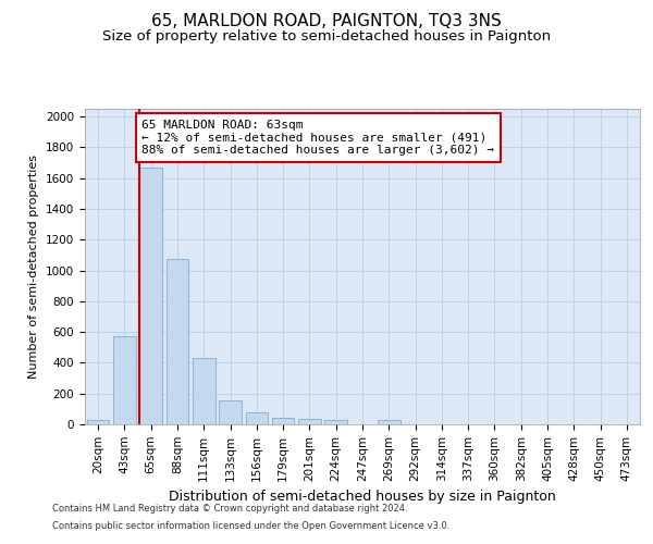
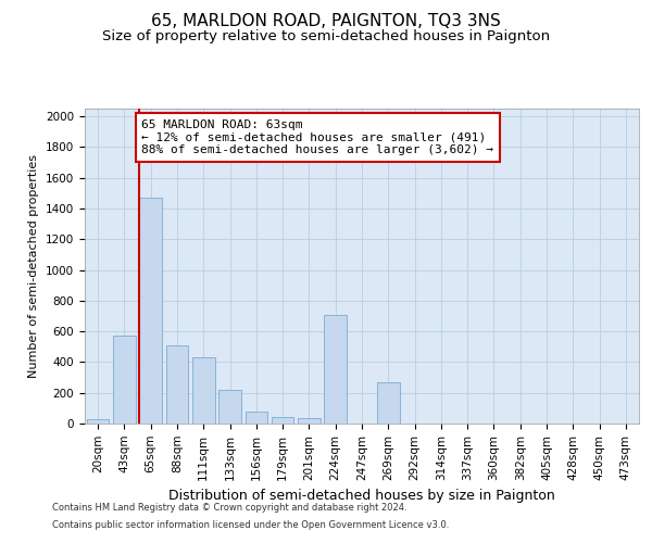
65sqm: 1670 -> 1470
88sqm: 1080 -> 510
133sqm: 160 -> 220
224sqm: 20 -> 710
269sqm: 30 -> 270
